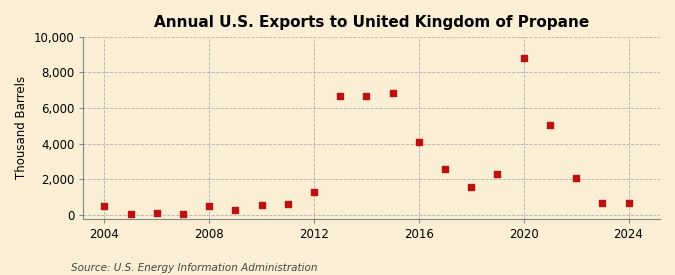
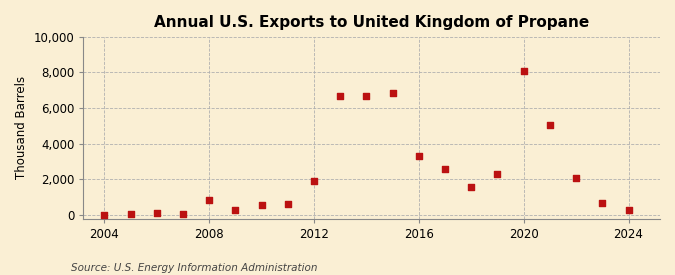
2004: 500 -> 0
2008: 500 -> 800
2012: 1,300 -> 1,900
2016: 4,100 -> 3,300
2020: 8,800 -> 8,100
2024: 700 -> 300
